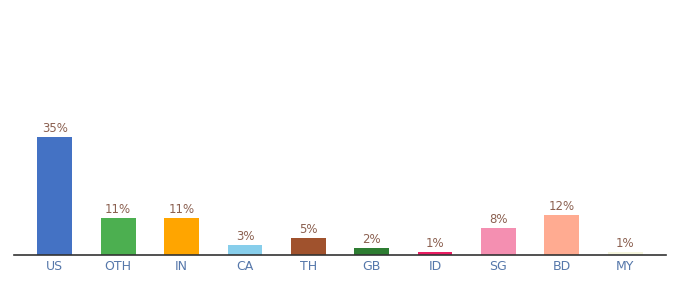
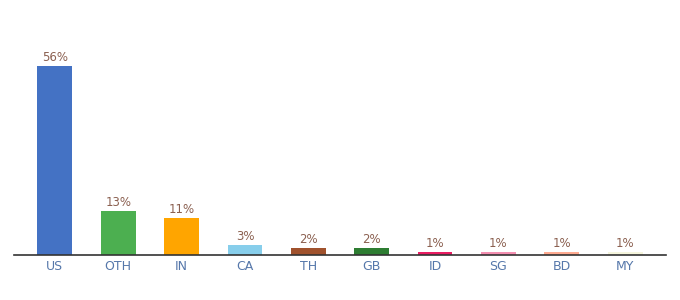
US: 35% -> 56%
OTH: 11% -> 13%
TH: 5% -> 2%
SG: 8% -> 1%
BD: 12% -> 1%
